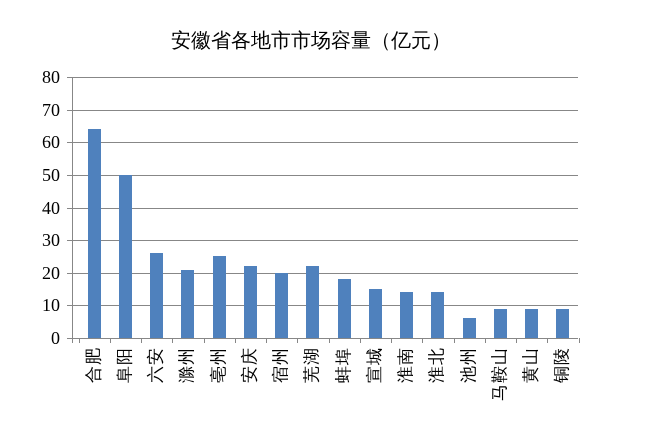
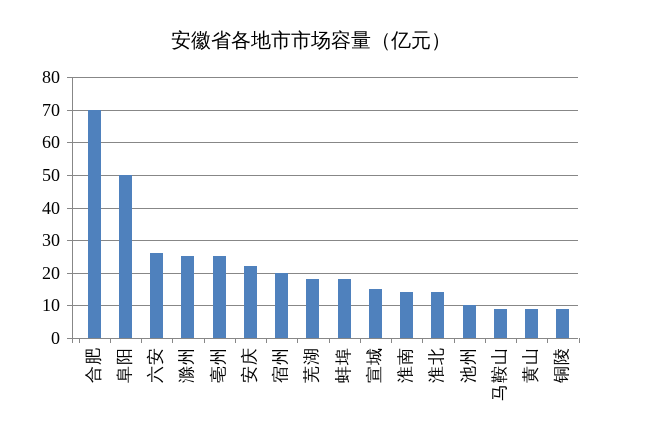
合肥: 64 -> 70
滁州: 21 -> 25
芜湖: 22 -> 18
池州: 6 -> 10
